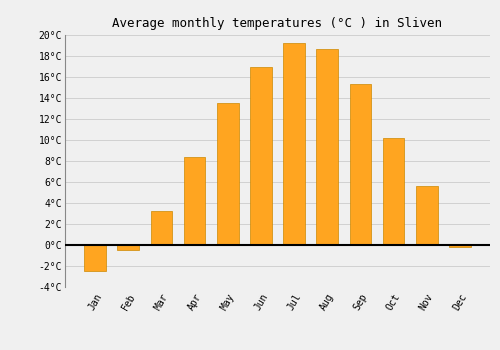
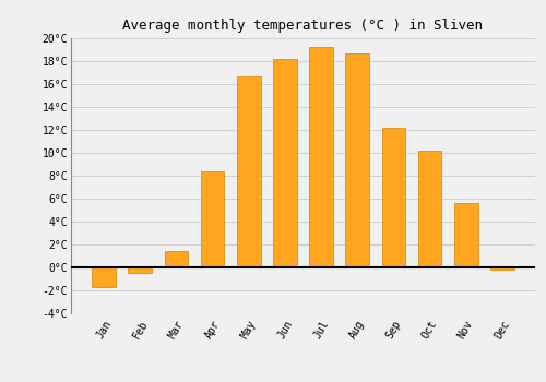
Jan: -2.5°C -> -1.7°C
Mar: 3.2°C -> 1.4°C
May: 13.5°C -> 16.7°C
Jun: 17.0°C -> 18.2°C
Sep: 15.3°C -> 12.2°C
